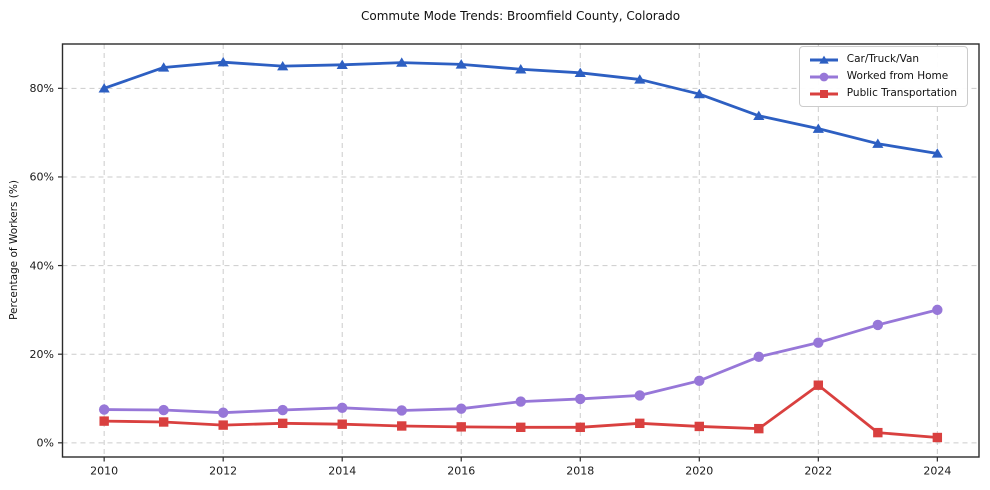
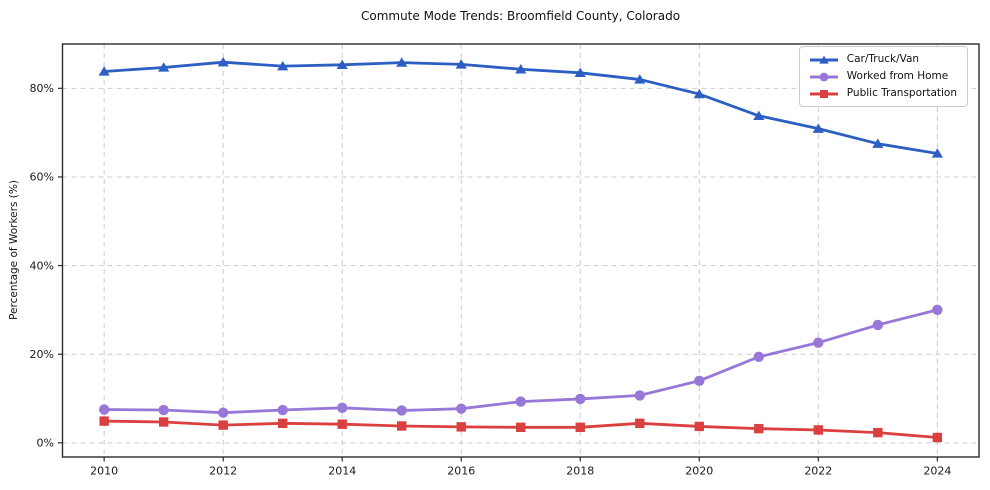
Car/Truck/Van/2010: 80% -> 84%
Public Transportation/2022: 13% -> 3%
